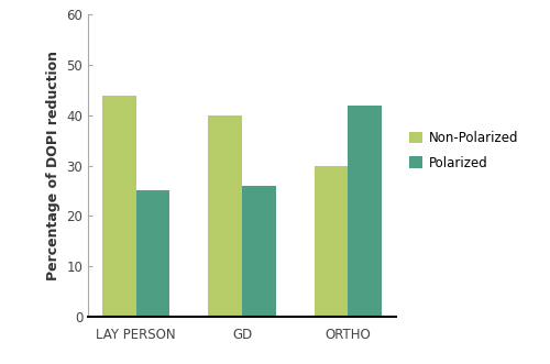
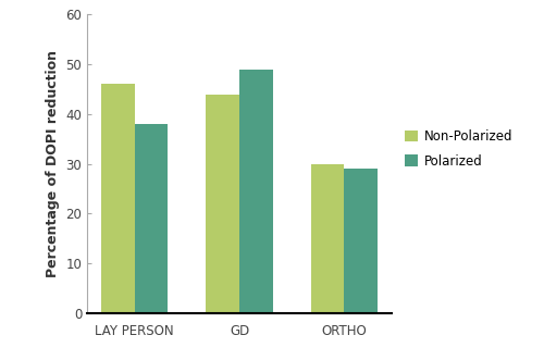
Non-Polarized/LAY PERSON: 44 -> 46
Polarized/LAY PERSON: 25 -> 38
Non-Polarized/GD: 40 -> 44
Polarized/GD: 26 -> 49
Polarized/ORTHO: 42 -> 29
